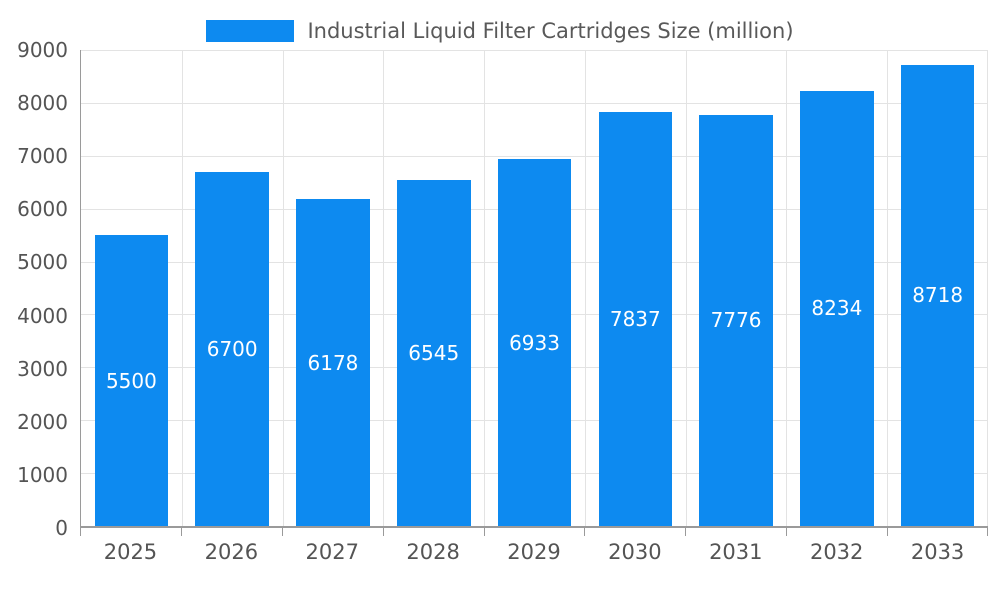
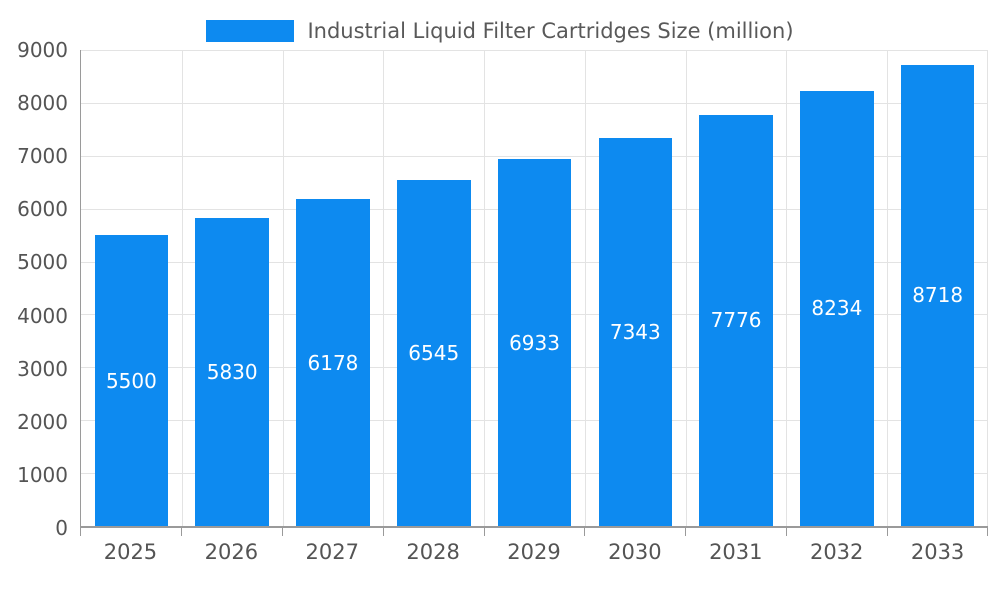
2026: 6700 -> 5830
2030: 7837 -> 7343
